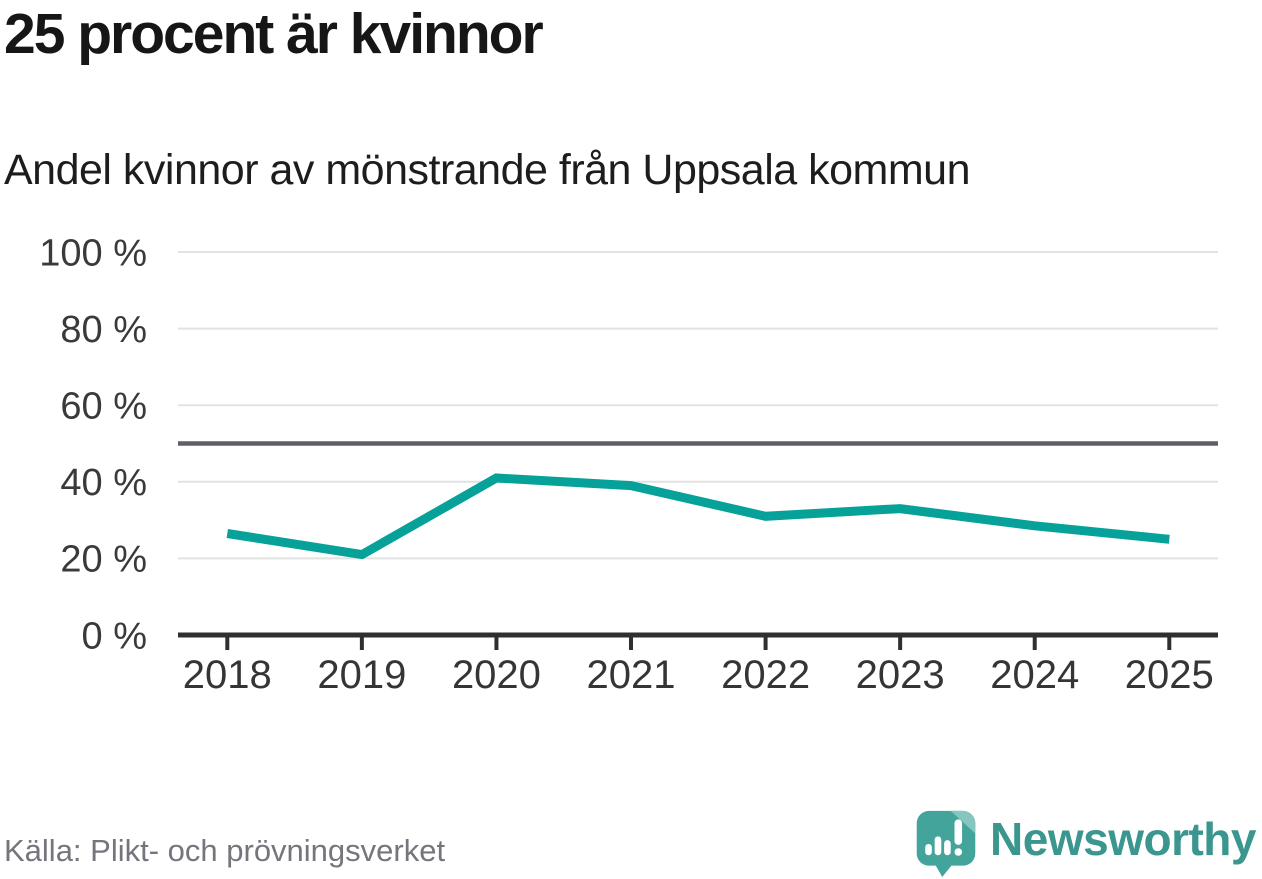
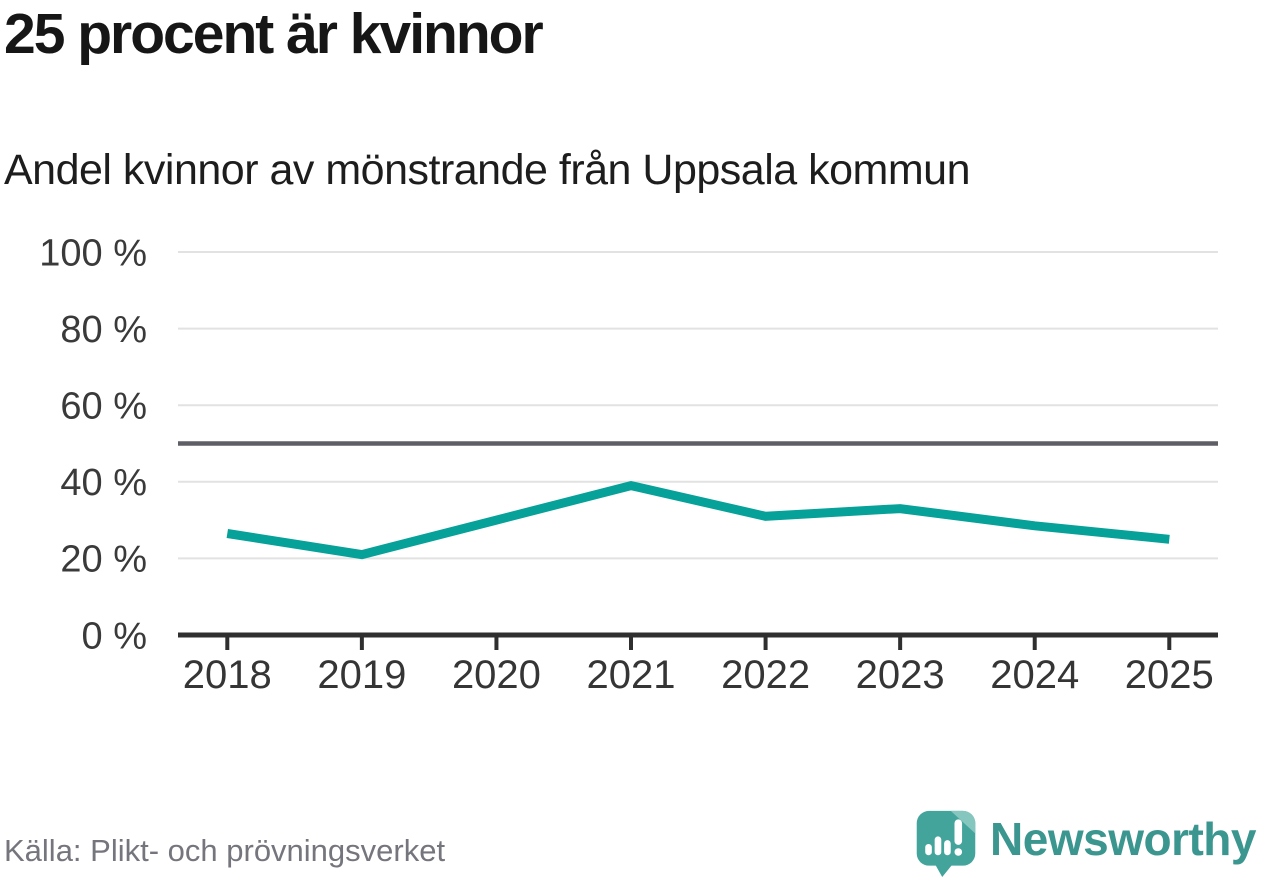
2020: 41% -> 30%
